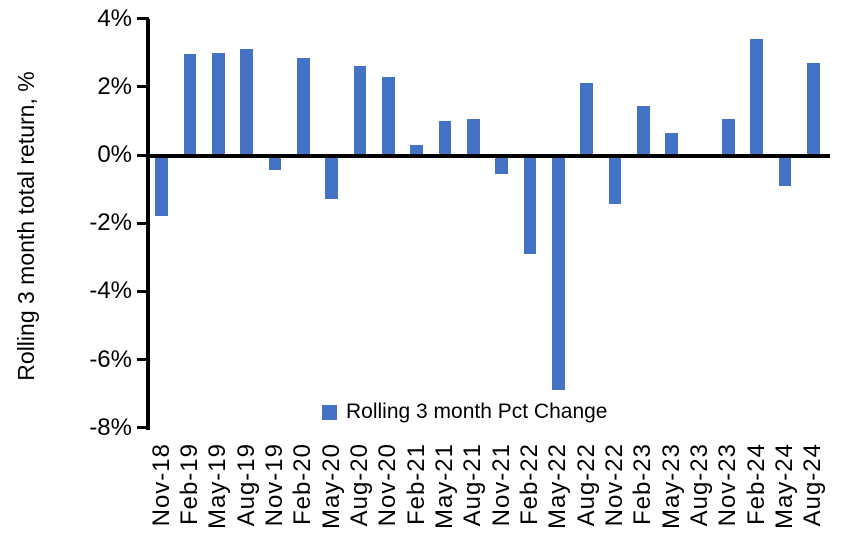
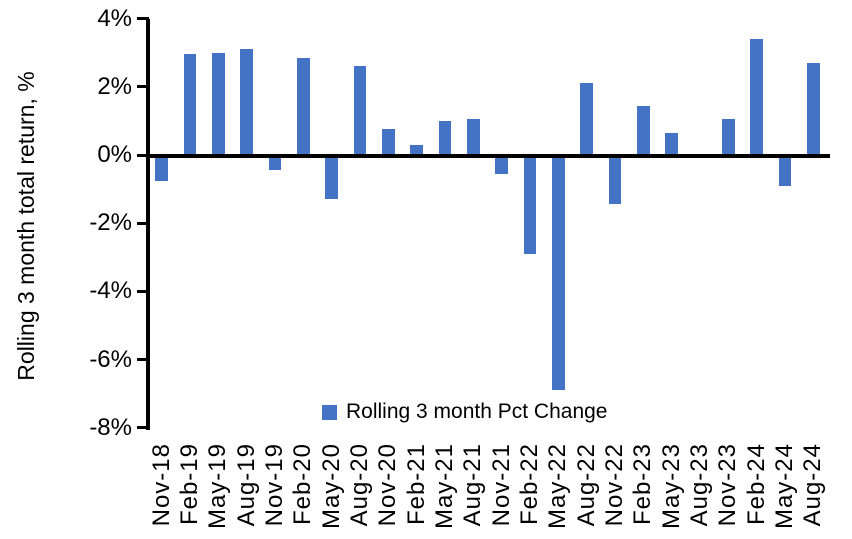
Nov-18: -1.8% -> -0.8%
Nov-20: 2.3% -> 0.8%
